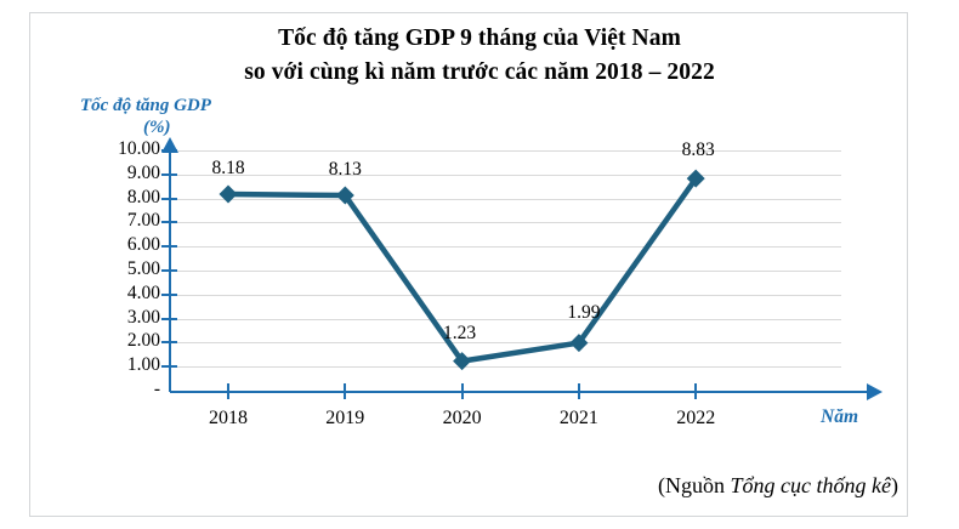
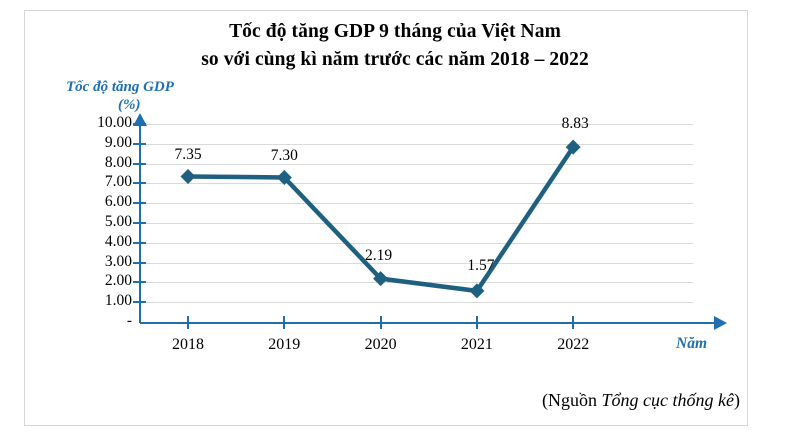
2018: 8.18 -> 7.35
2019: 8.13 -> 7.30
2020: 1.23 -> 2.19
2021: 1.99 -> 1.57
